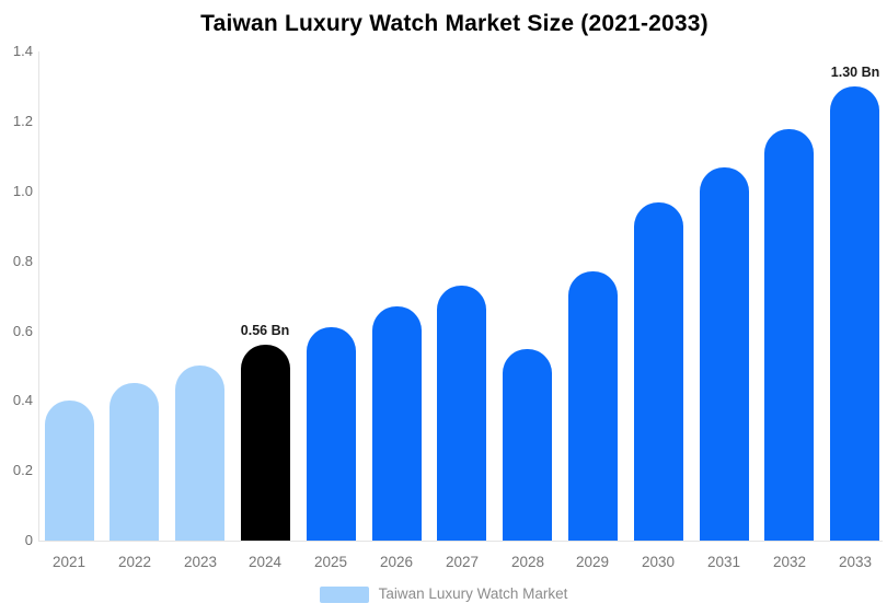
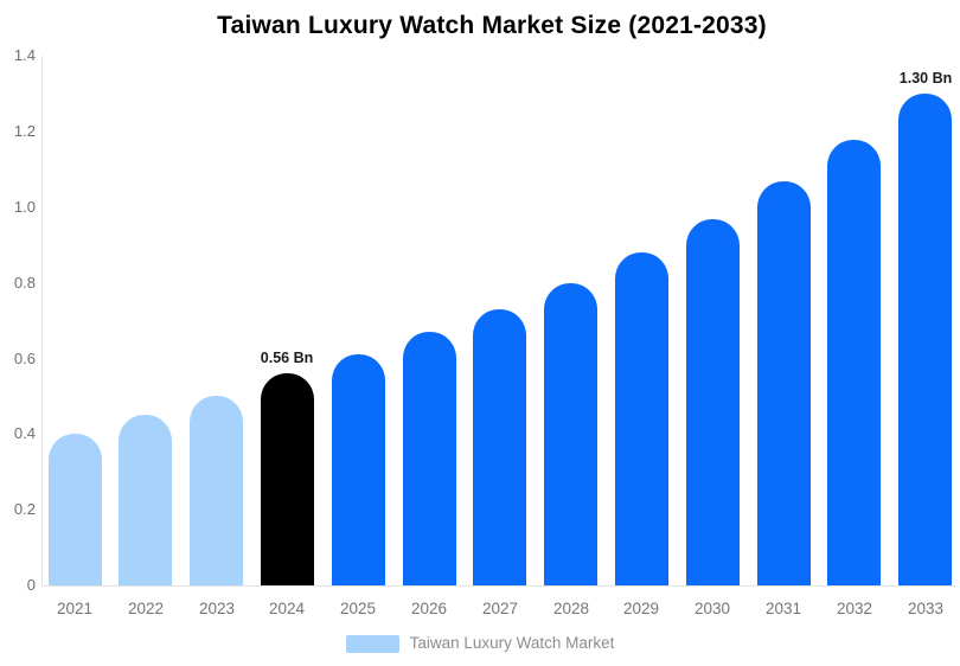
2028: 0.55 -> 0.80
2029: 0.77 -> 0.88
